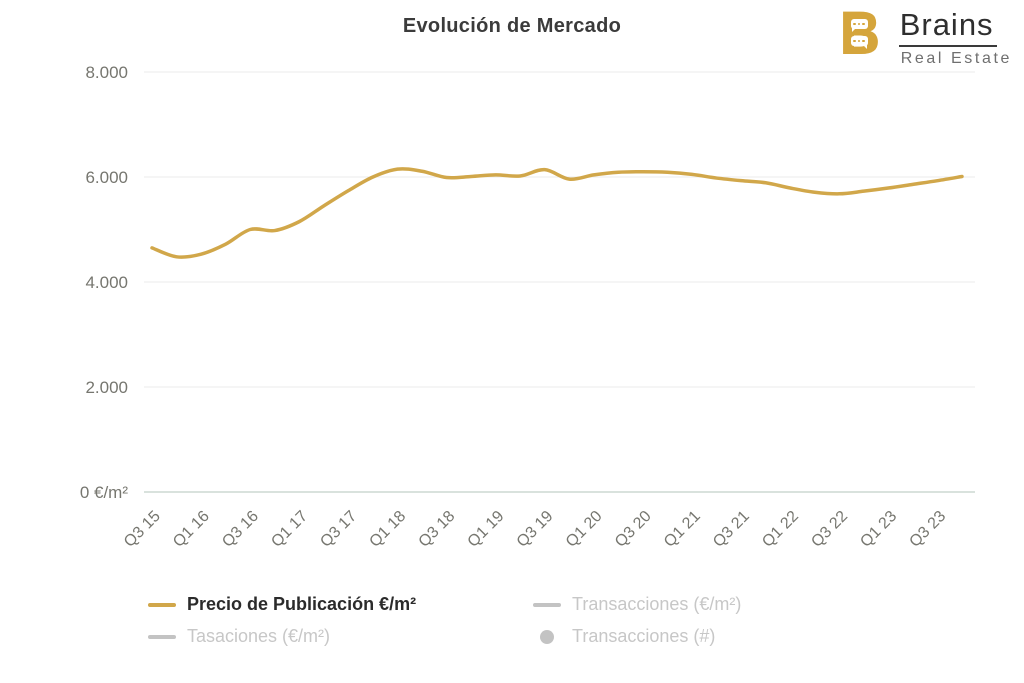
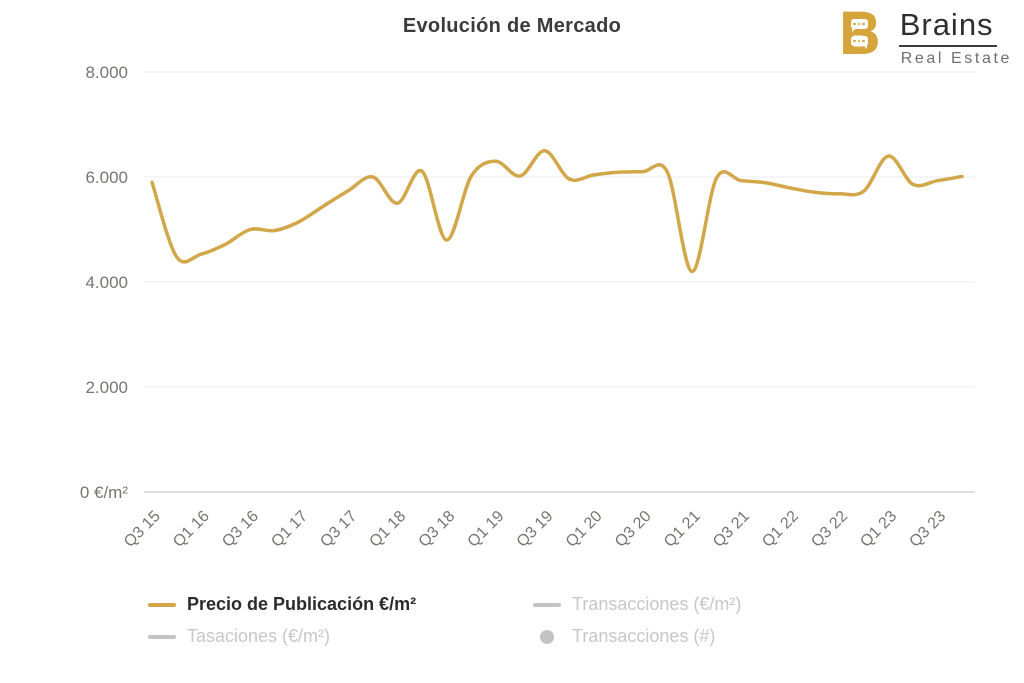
Q3 15: 4600 -> 5900
Q1 18: 6200 -> 5500
Q3 18: 6000 -> 4800
Q1 19: 6000 -> 6300
Q3 19: 6100 -> 6500
Q1 21: 6000 -> 4200
Q1 23: 5800 -> 6400
